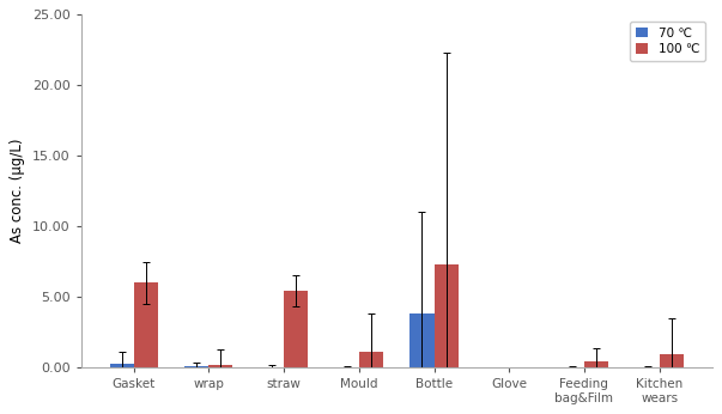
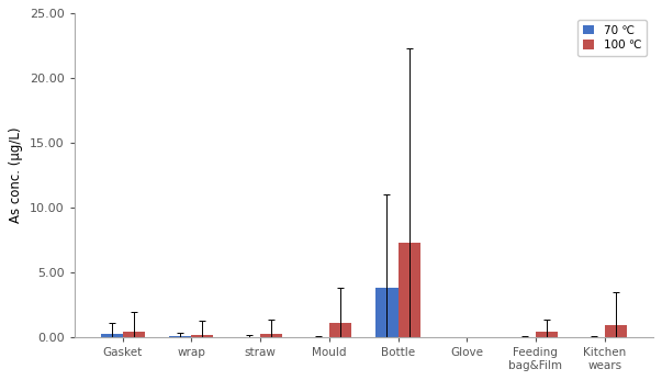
100 ℃/Gasket: 6.0 -> 0.5
100 ℃/straw: 5.4 -> 0.3
